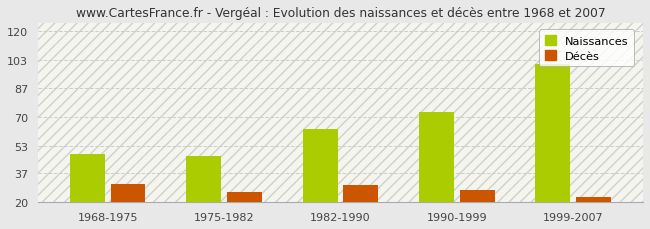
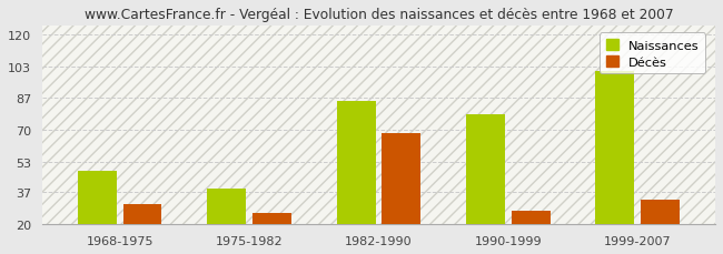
Naissances/1975-1982: 47 -> 39
Naissances/1982-1990: 63 -> 85
Décès/1982-1990: 30 -> 68
Naissances/1990-1999: 73 -> 78
Décès/1999-2007: 23 -> 33
